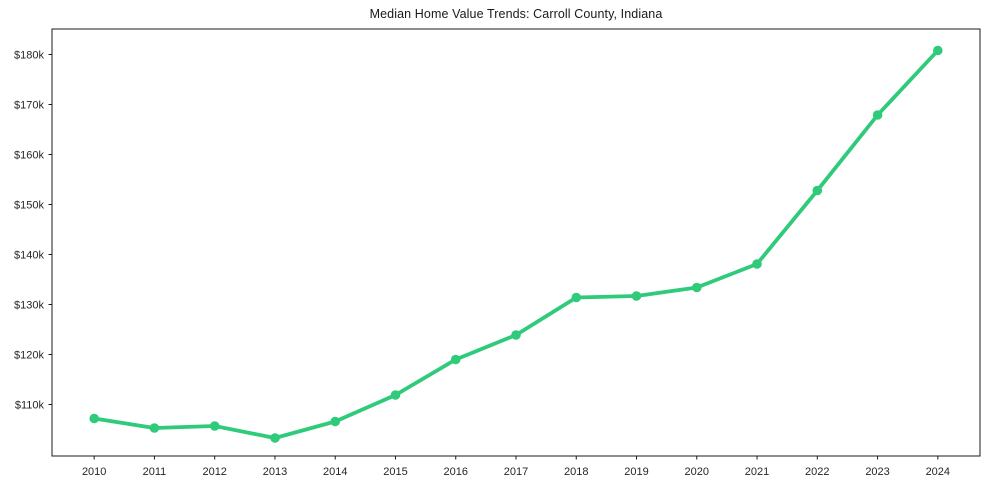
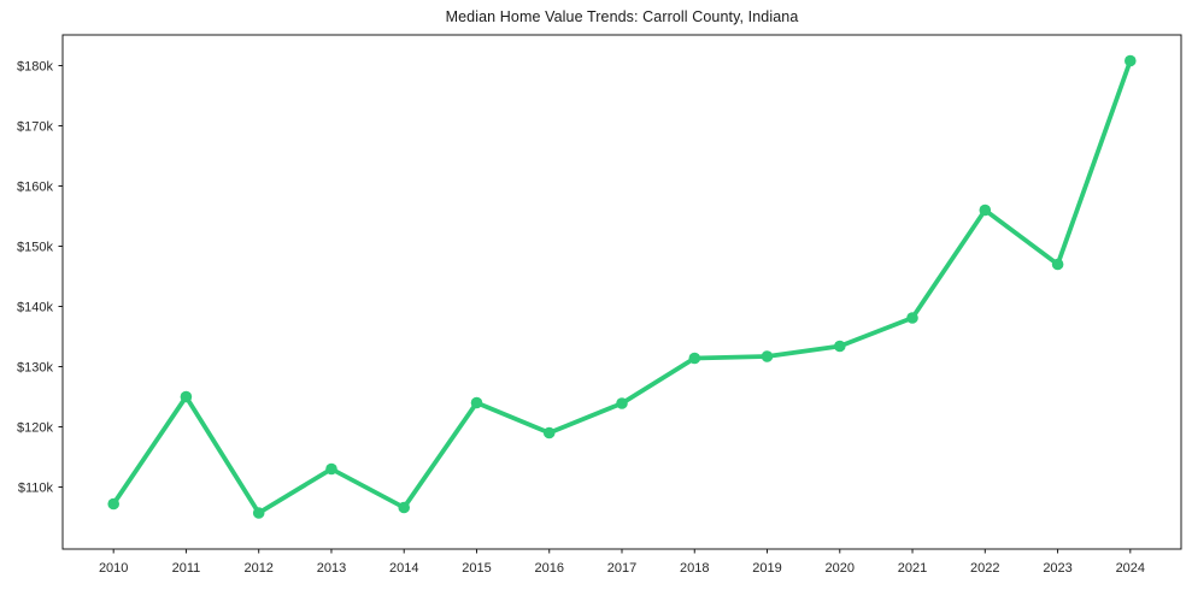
2011: $105k -> $125k
2013: $103k -> $113k
2015: $112k -> $124k
2022: $153k -> $156k
2023: $168k -> $147k
